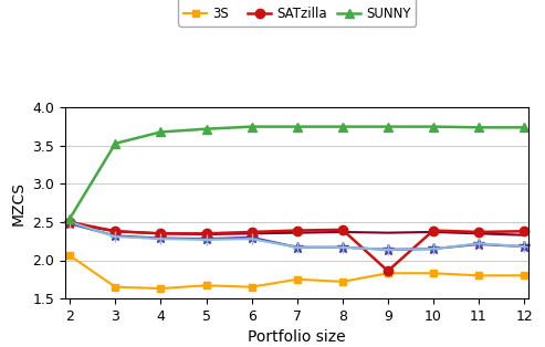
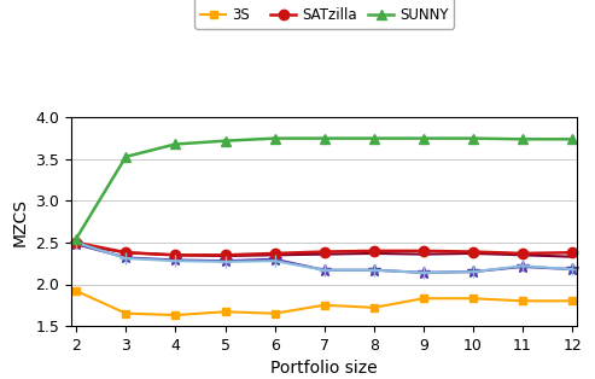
3S/2: 2.06 -> 1.92
SATzilla/9: 1.86 -> 2.40
